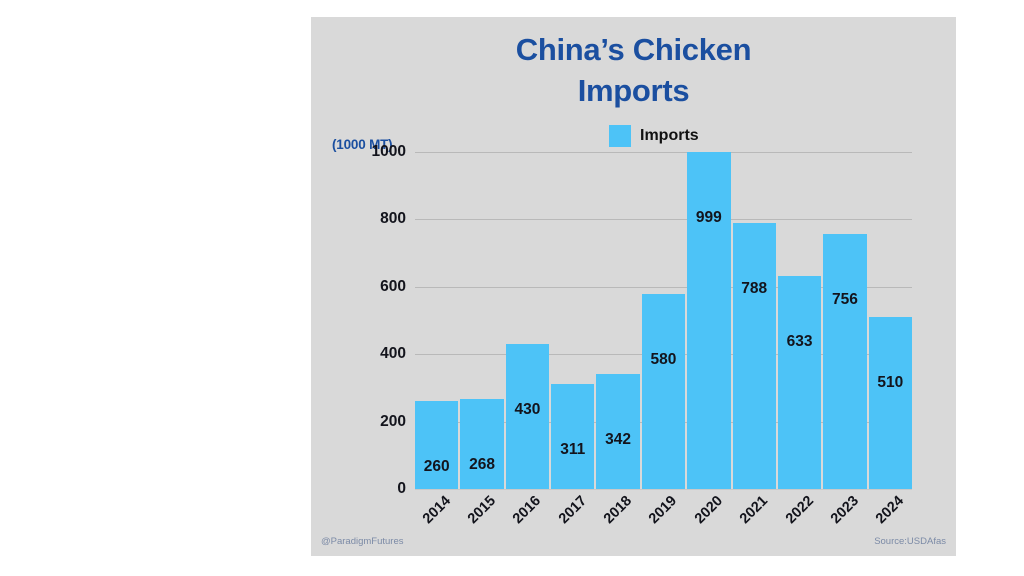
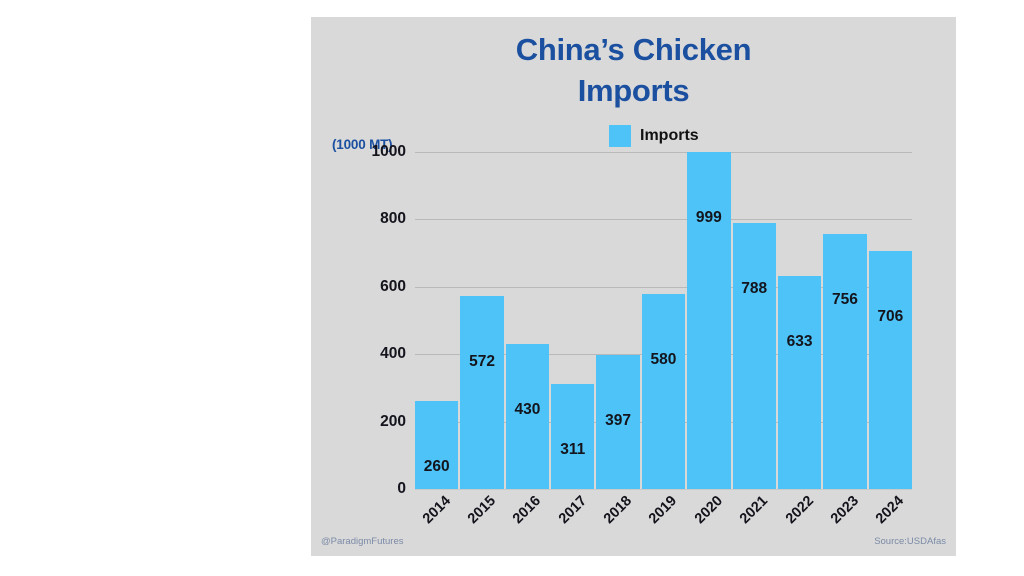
2015: 268 -> 572
2018: 342 -> 397
2024: 510 -> 706
